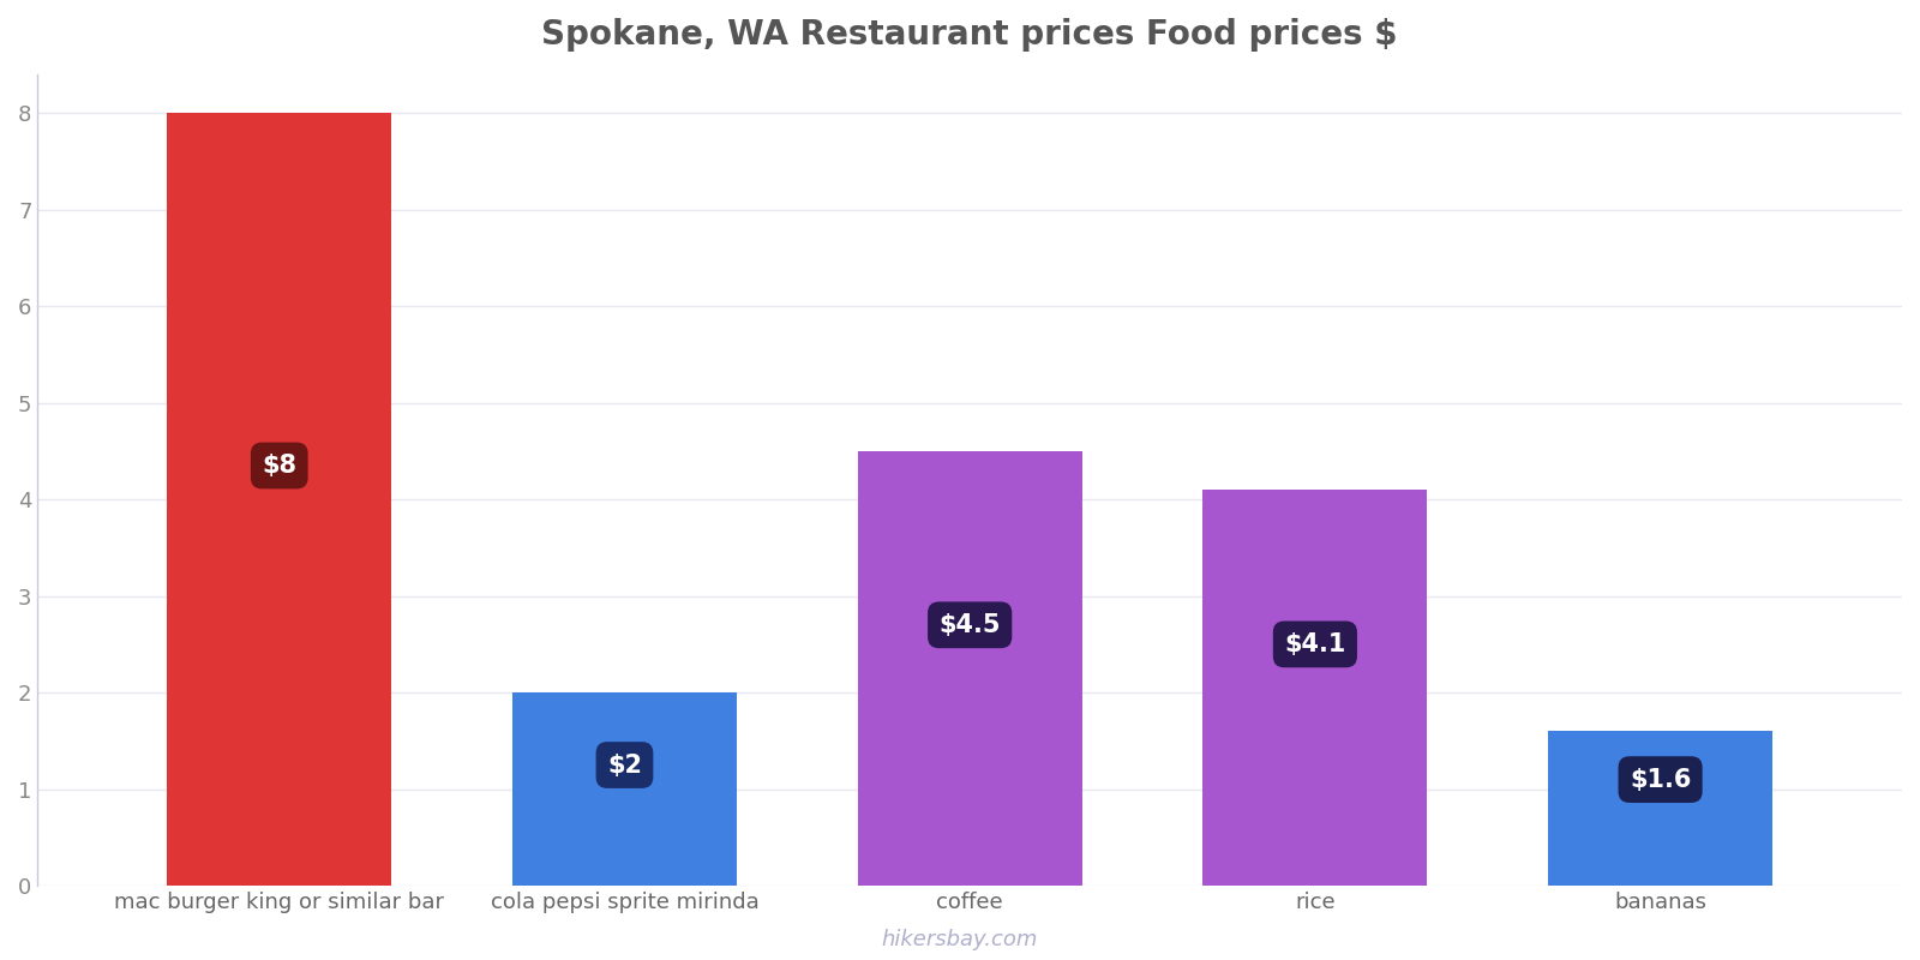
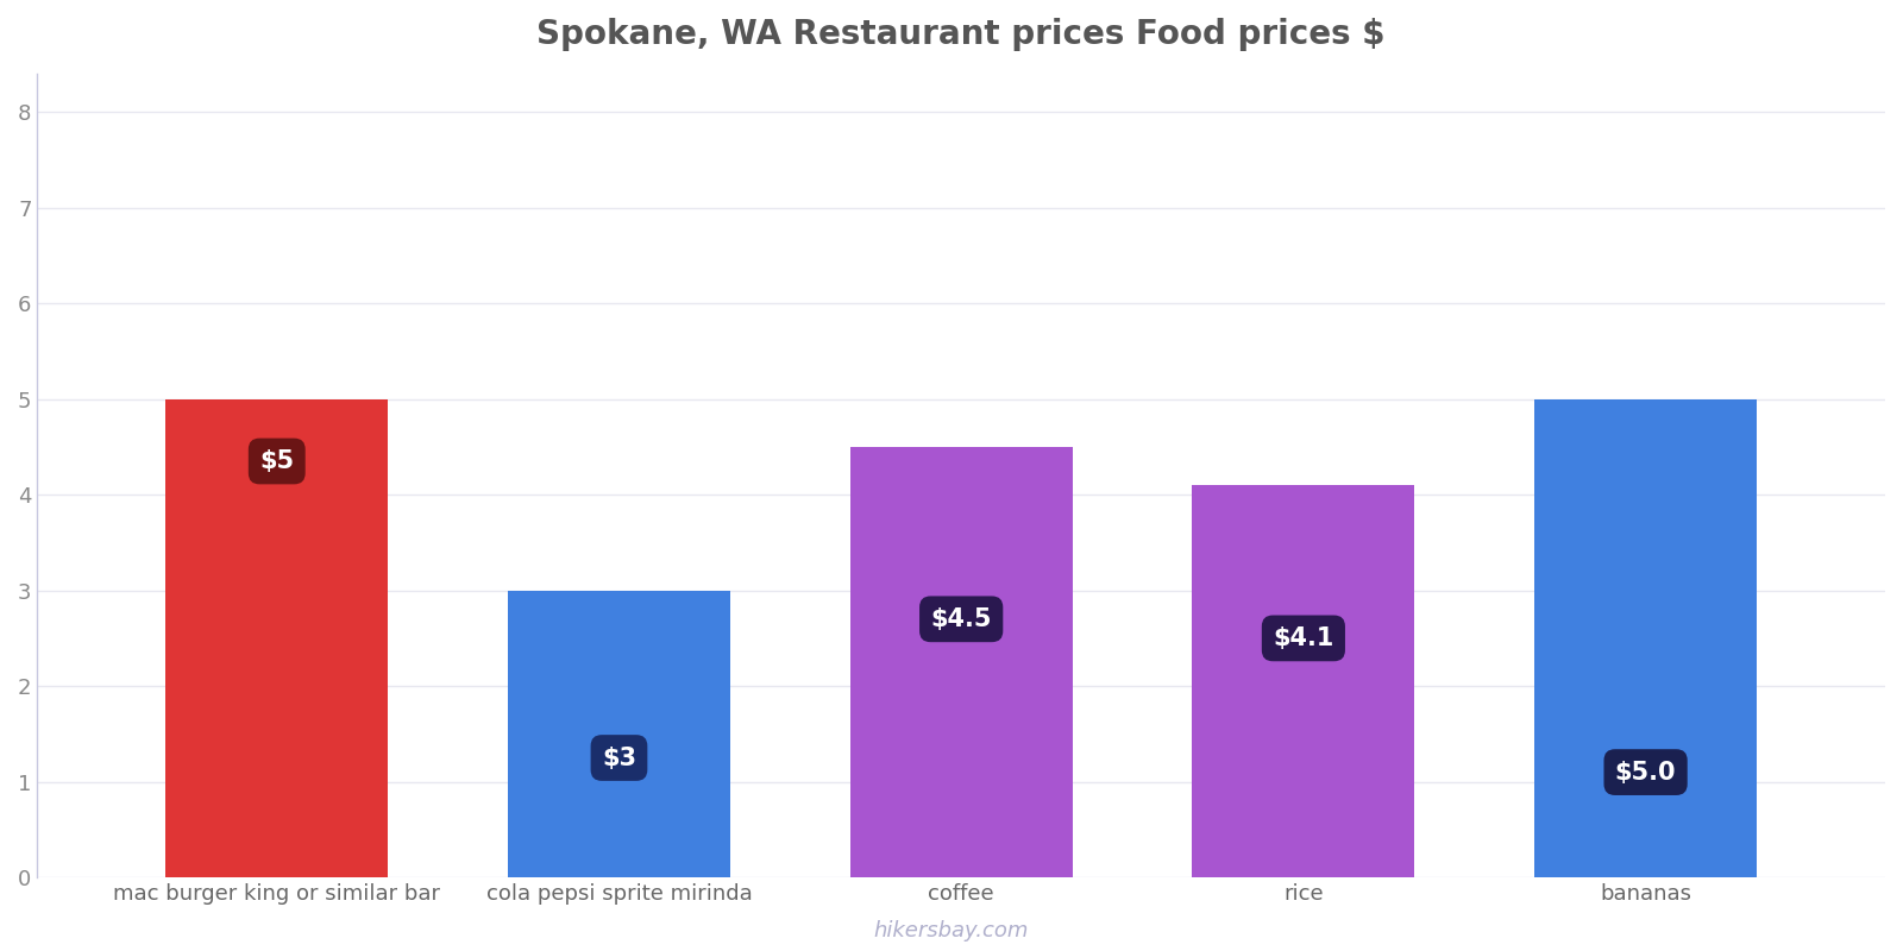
mac burger king or similar bar: $8 -> $5
cola pepsi sprite mirinda: $2 -> $3
bananas: $1.6 -> $5.0
